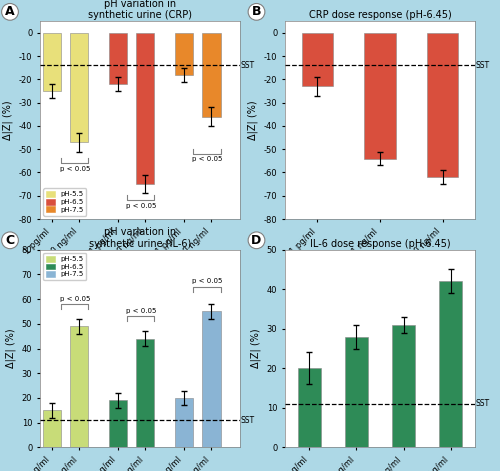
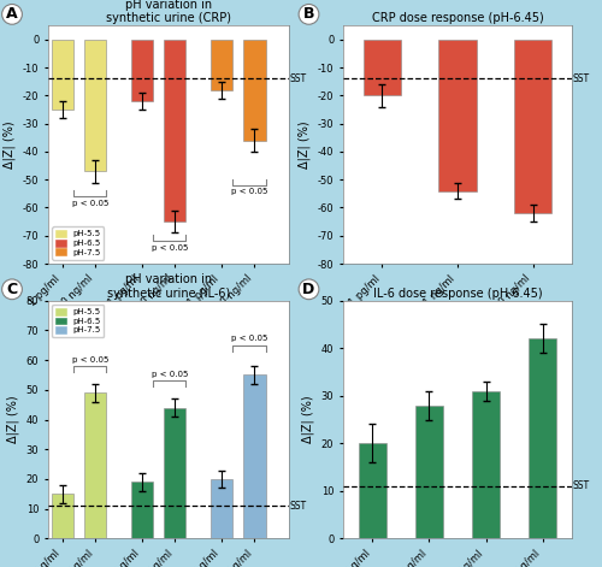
CRP dose response (pH-6.45)/1 pg/ml: -23 -> -20
